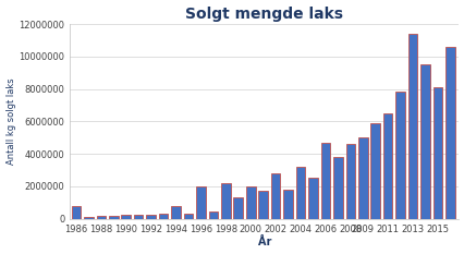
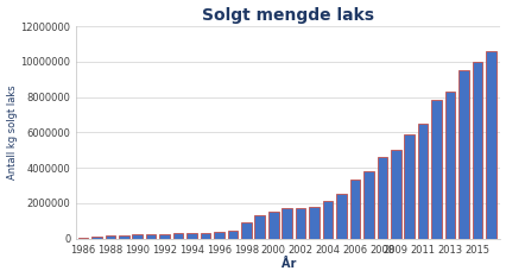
1986: 800000 -> 100000
1994: 800000 -> 300000
1996: 2000000 -> 400000
1998: 2200000 -> 900000
2000: 2000000 -> 1600000
2002: 2800000 -> 1700000
2004: 3200000 -> 2100000
2006: 4700000 -> 3400000
2013: 11400000 -> 8300000
2015: 8100000 -> 10000000
